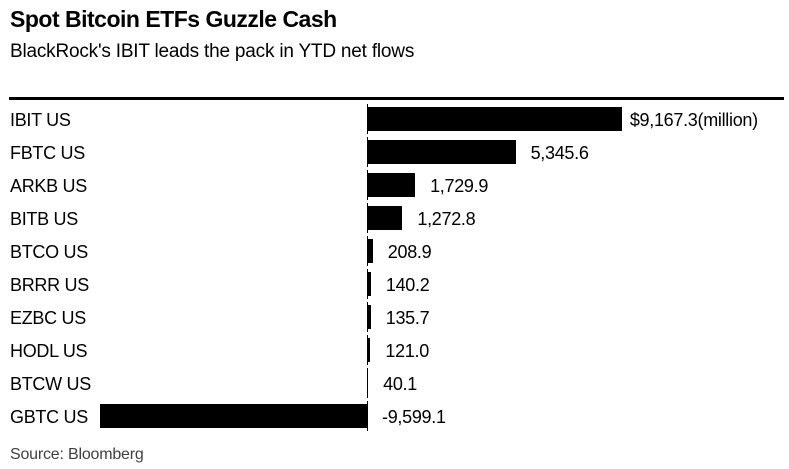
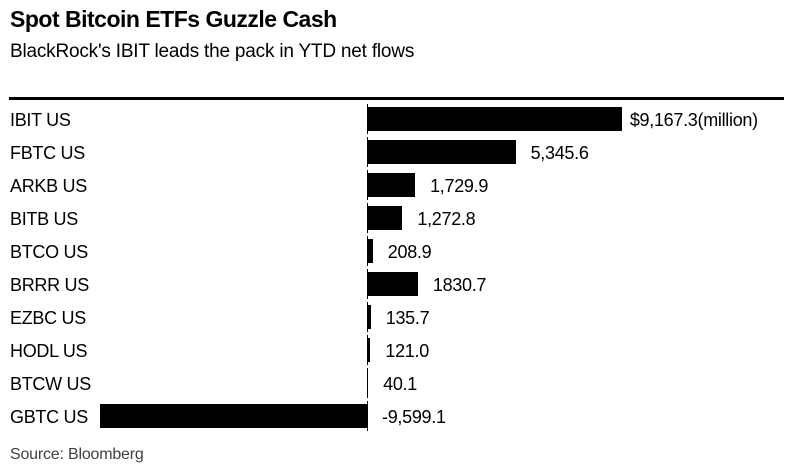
BRRR US: 140.2 -> 1830.7
